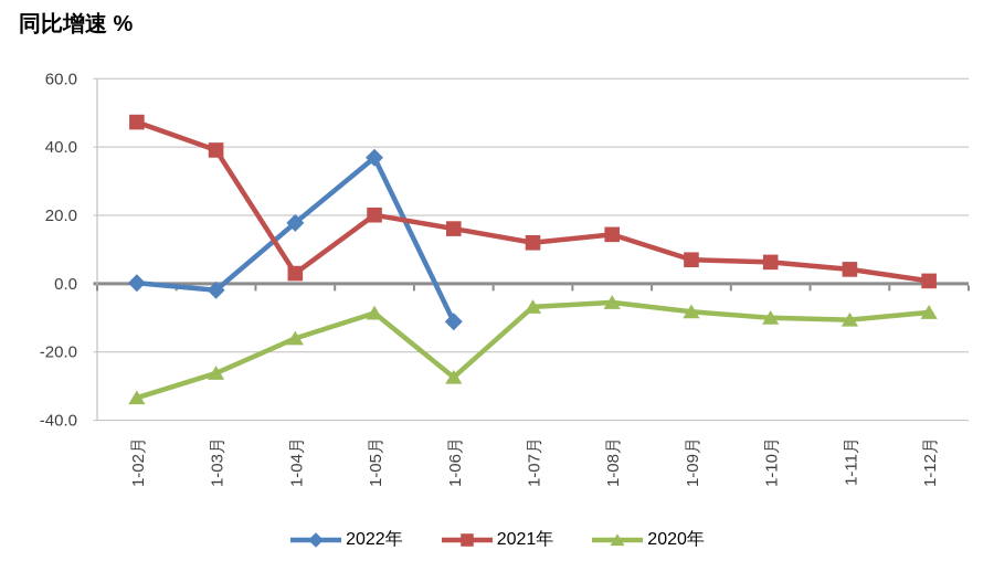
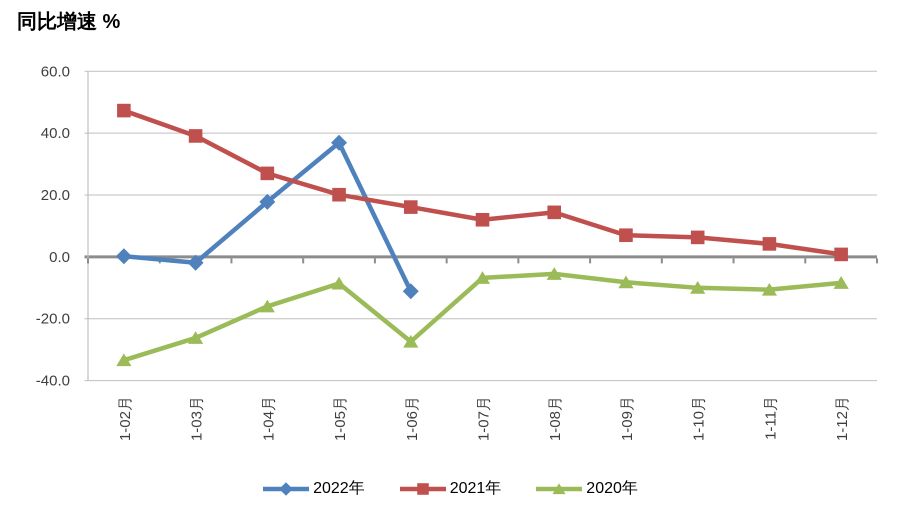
2021年/1-04月: 3 -> 27
